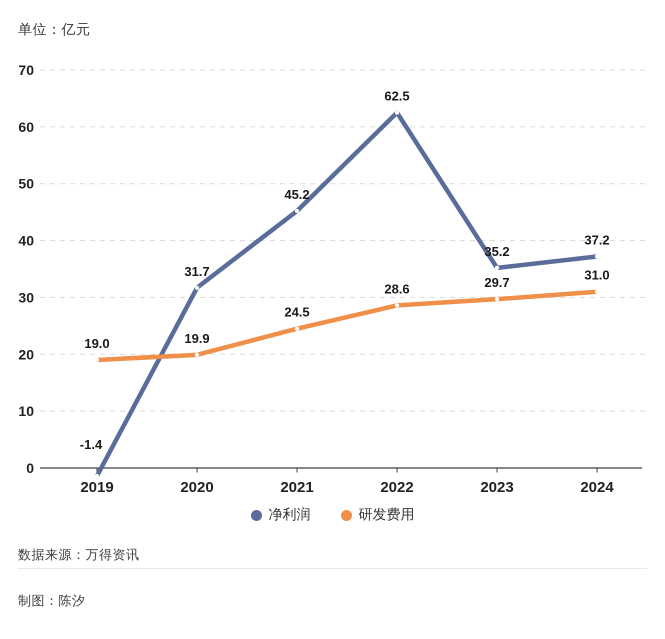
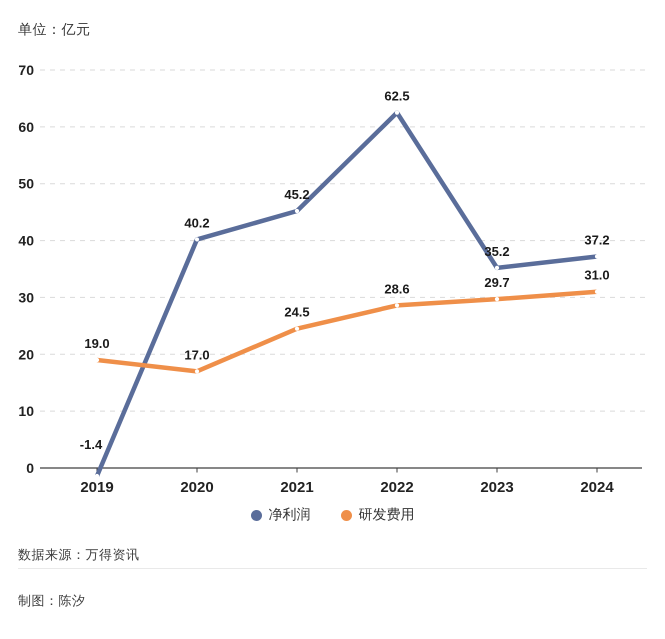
净利润/2020: 31.7 -> 40.2
研发费用/2020: 19.9 -> 17.0
